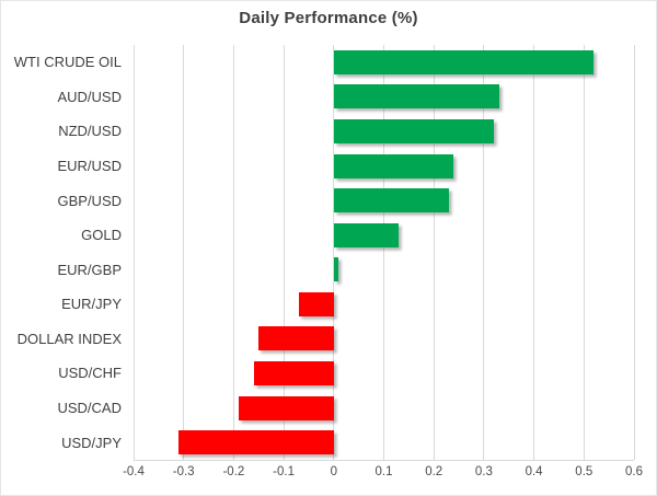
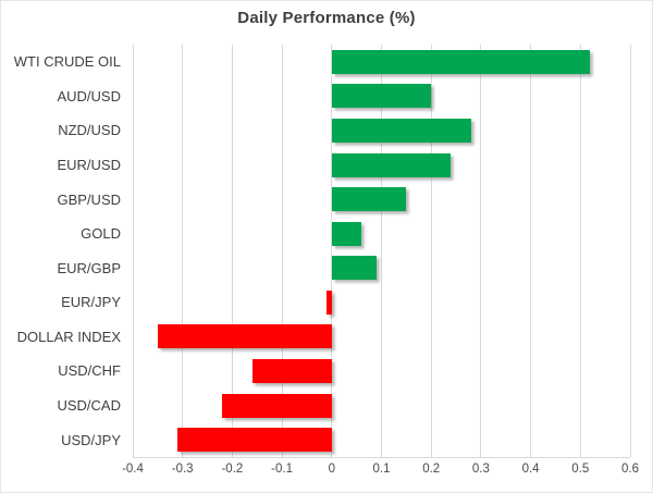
AUD/USD: 0.33 -> 0.20
NZD/USD: 0.32 -> 0.28
GBP/USD: 0.23 -> 0.15
GOLD: 0.13 -> 0.06
EUR/GBP: 0.01 -> 0.09
EUR/JPY: -0.07 -> -0.01
DOLLAR INDEX: -0.15 -> -0.35
USD/CAD: -0.19 -> -0.22
